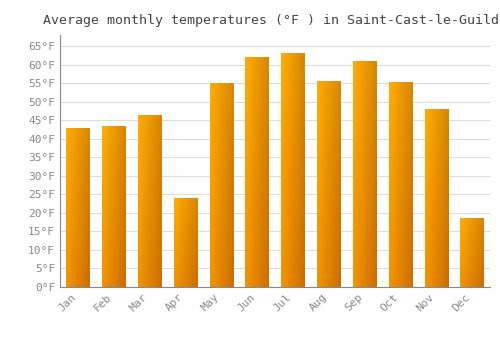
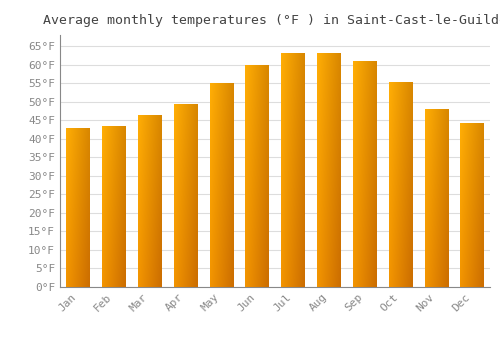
Apr: 24.0°F -> 49.3°F
Jun: 62.0°F -> 59.9°F
Aug: 55.5°F -> 63.1°F
Dec: 18.5°F -> 44.2°F
